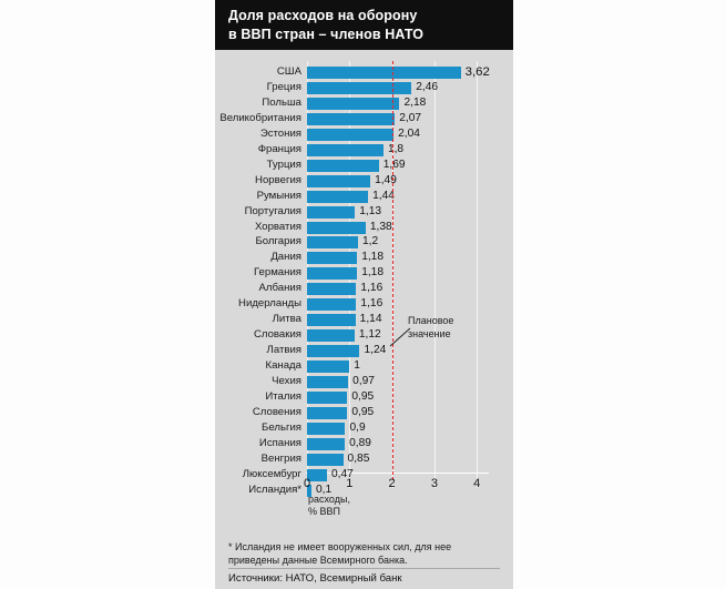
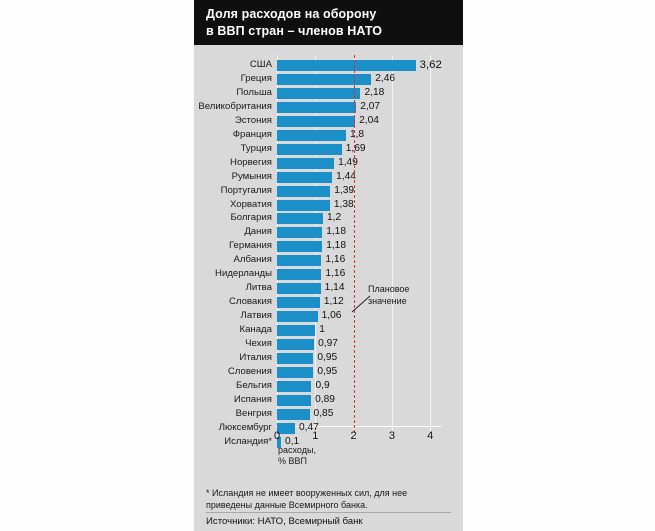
Португалия: 1,13 -> 1,39
Латвия: 1,24 -> 1,06
